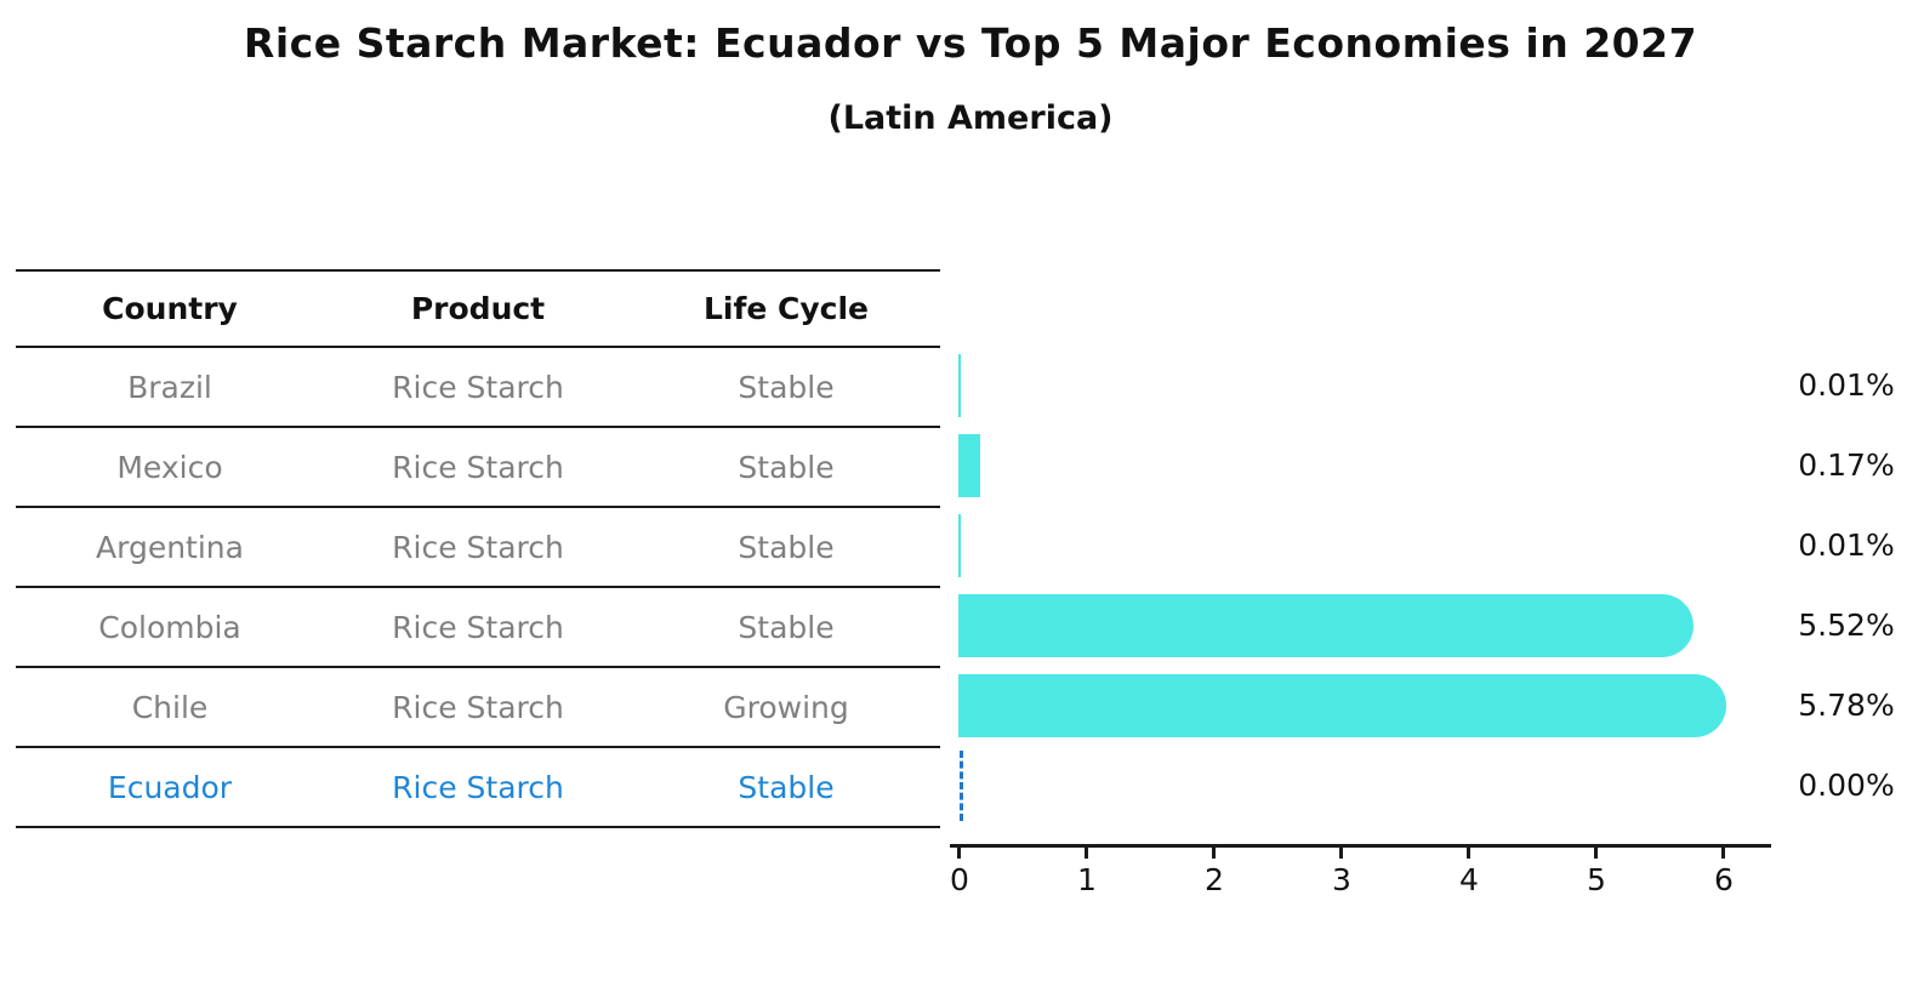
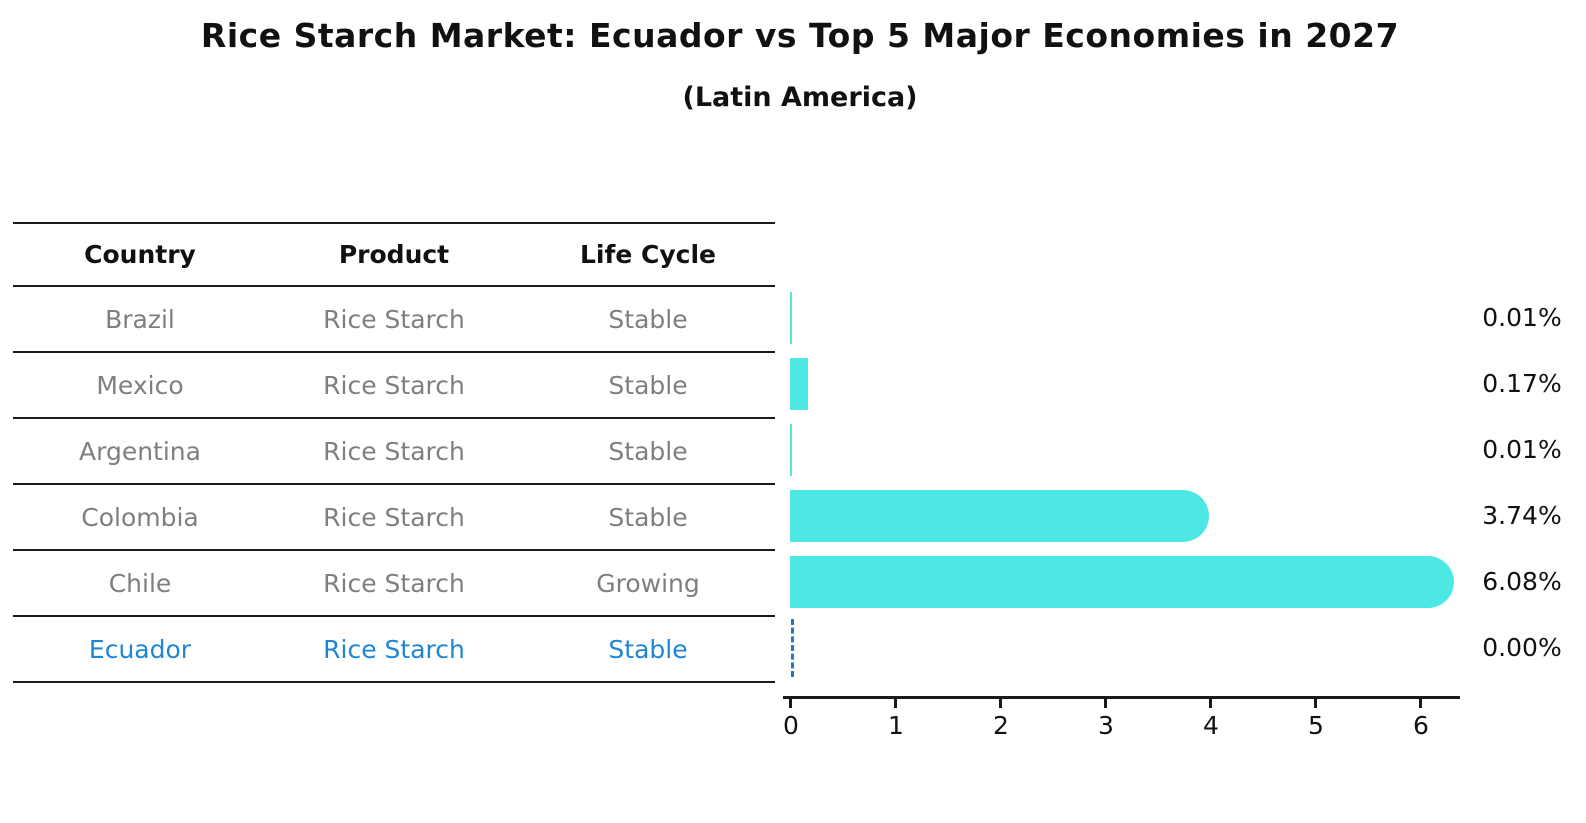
Colombia: 5.52% -> 3.74%
Chile: 5.78% -> 6.08%
